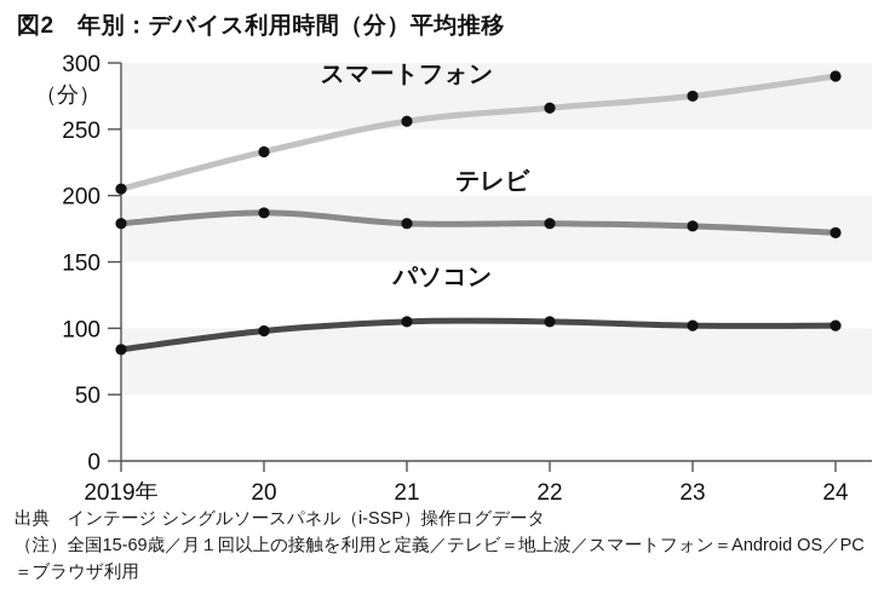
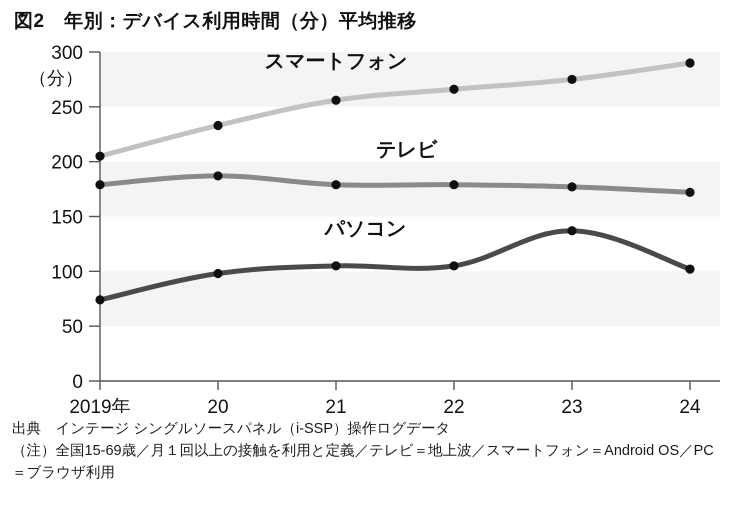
パソコン/2019年: 84 -> 74
パソコン/23: 102 -> 137
